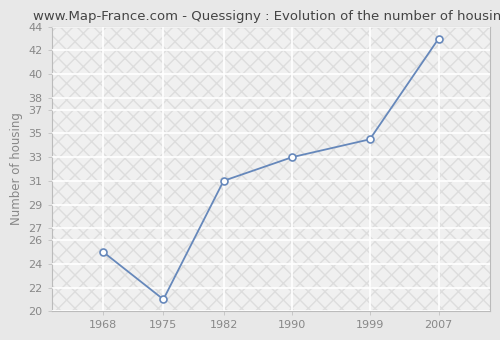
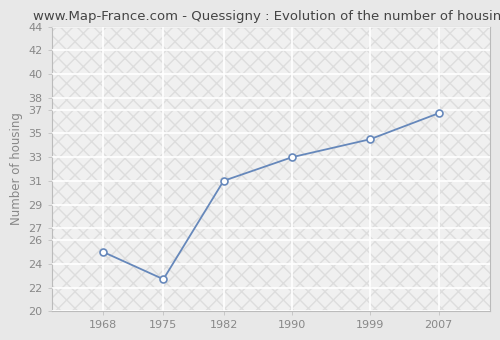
1975: 21.0 -> 22.7
2007: 43.0 -> 36.7
